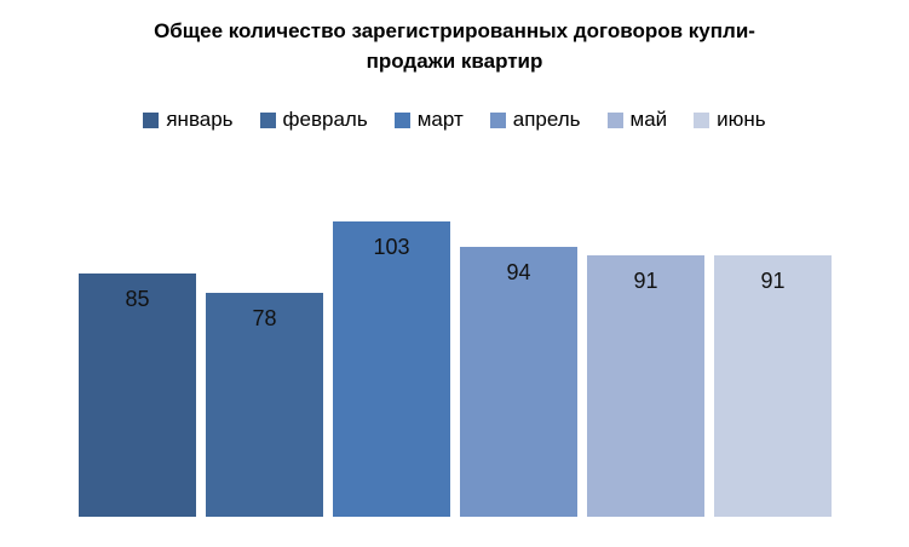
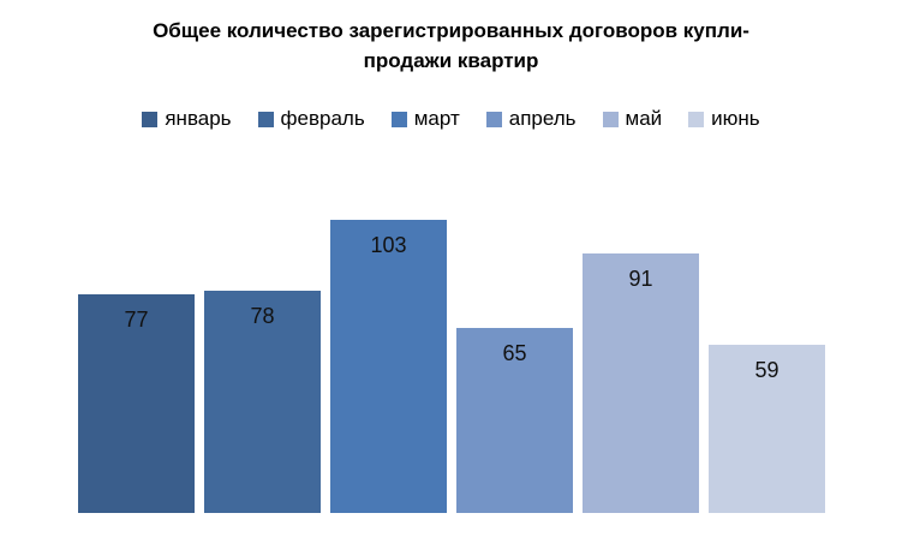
январь: 85 -> 77
апрель: 94 -> 65
июнь: 91 -> 59
